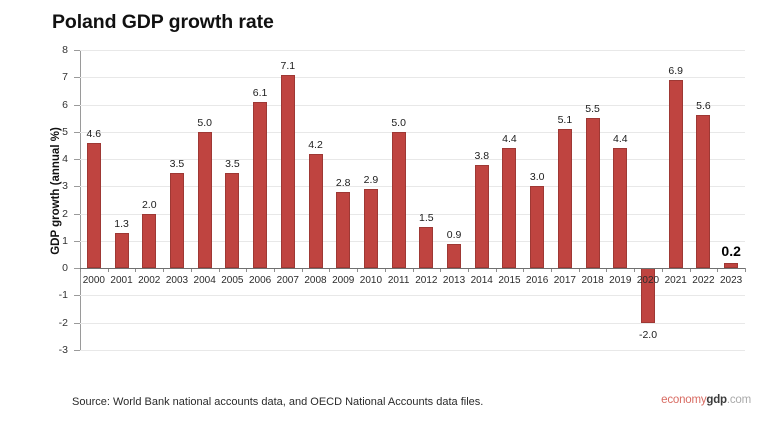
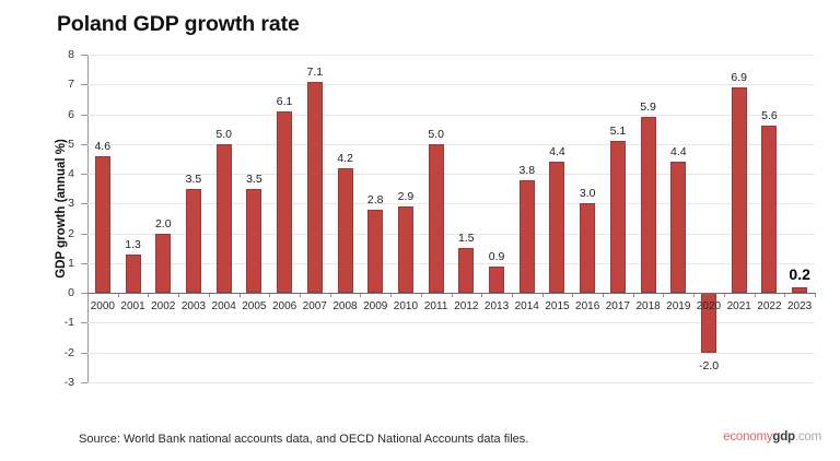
2018: 5.5 -> 5.9
